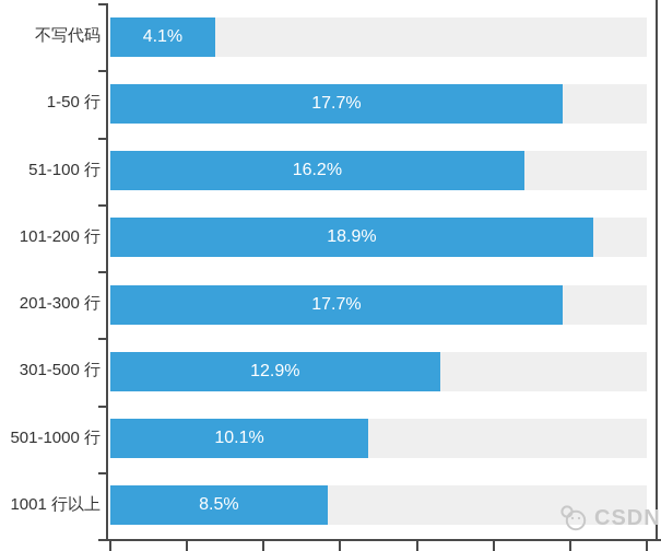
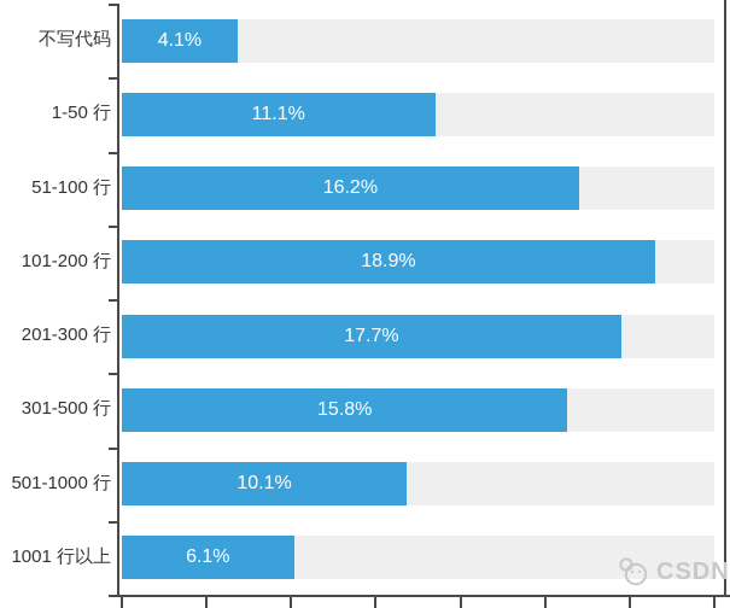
1-50 行: 17.7% -> 11.1%
301-500 行: 12.9% -> 15.8%
1001 行以上: 8.5% -> 6.1%
